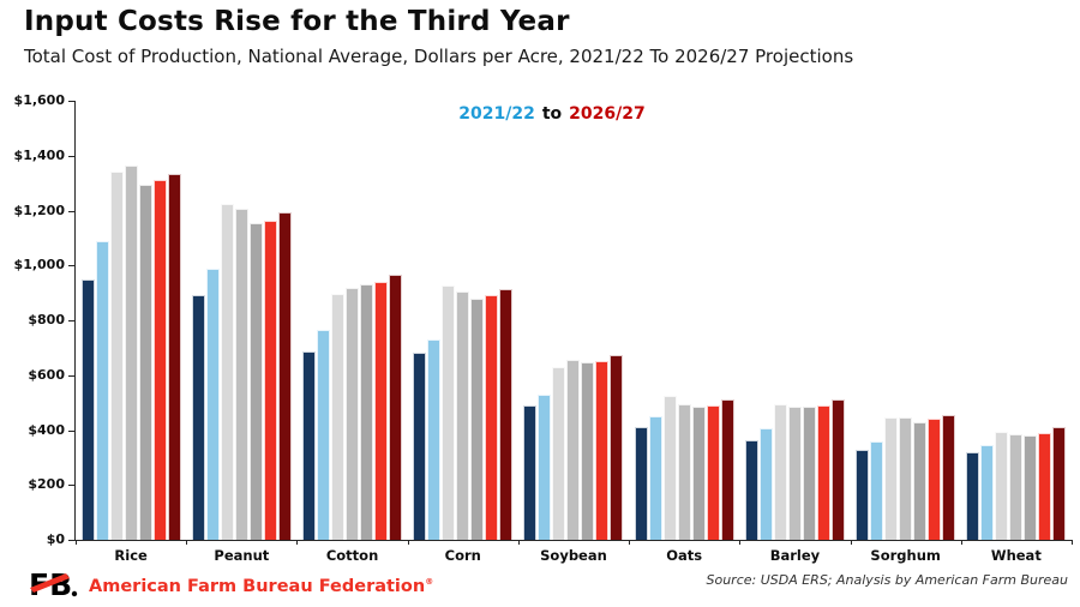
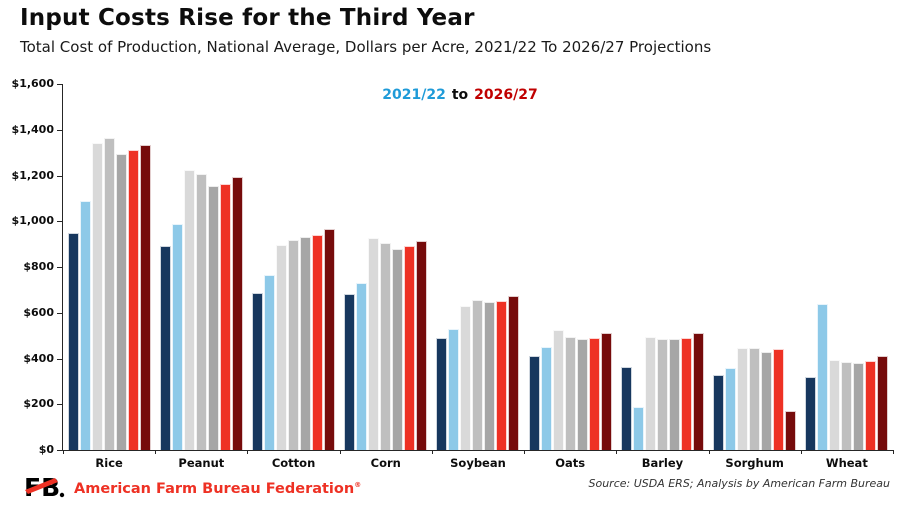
2021/22/Barley: $400 -> $190
2026/27/Sorghum: $460 -> $170
2021/22/Wheat: $340 -> $640
